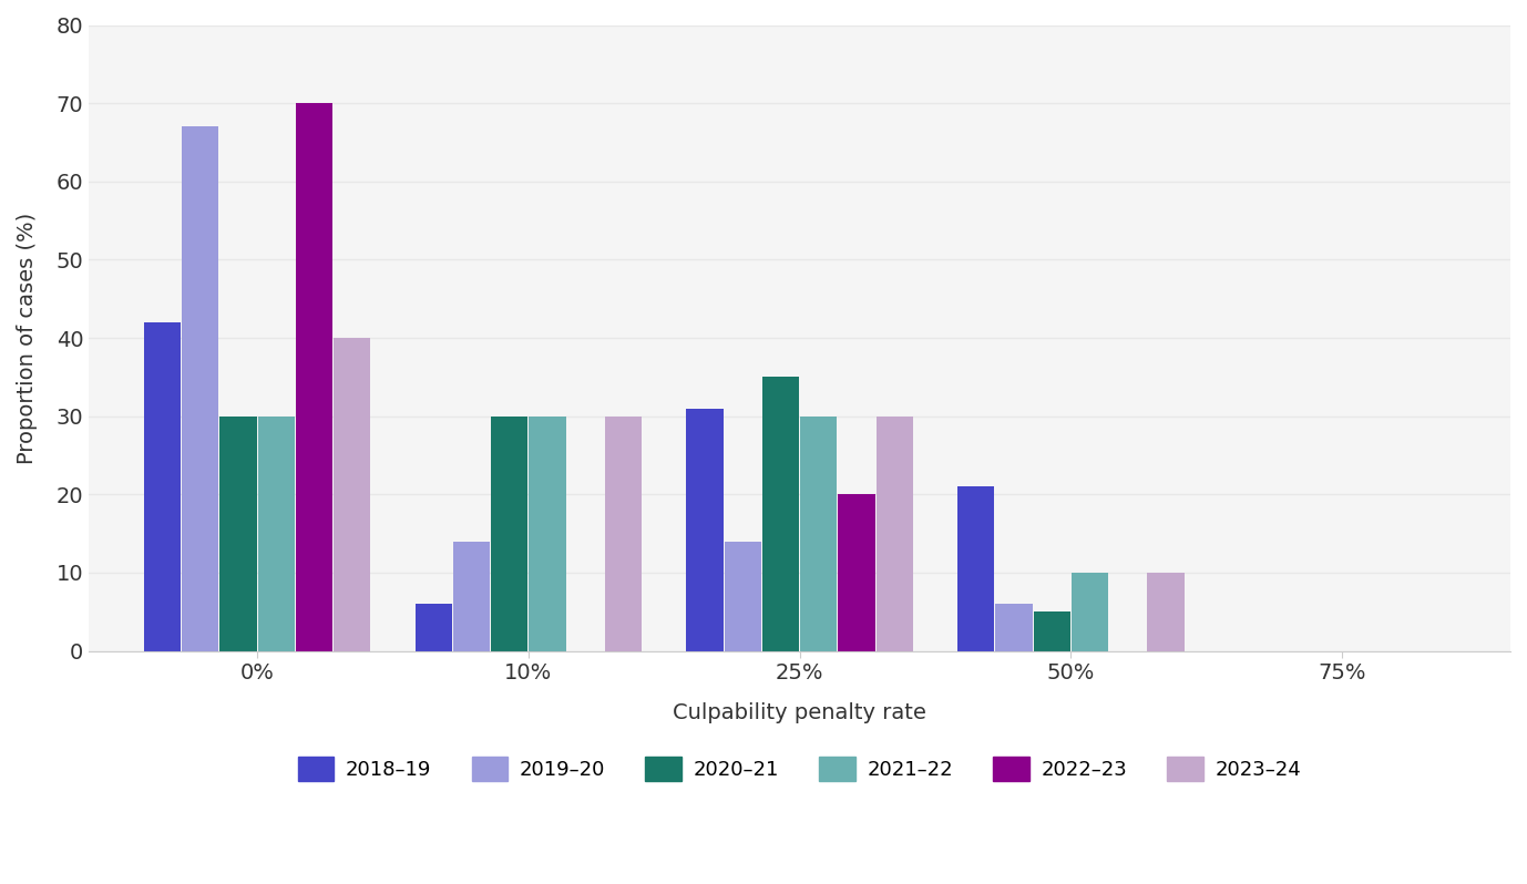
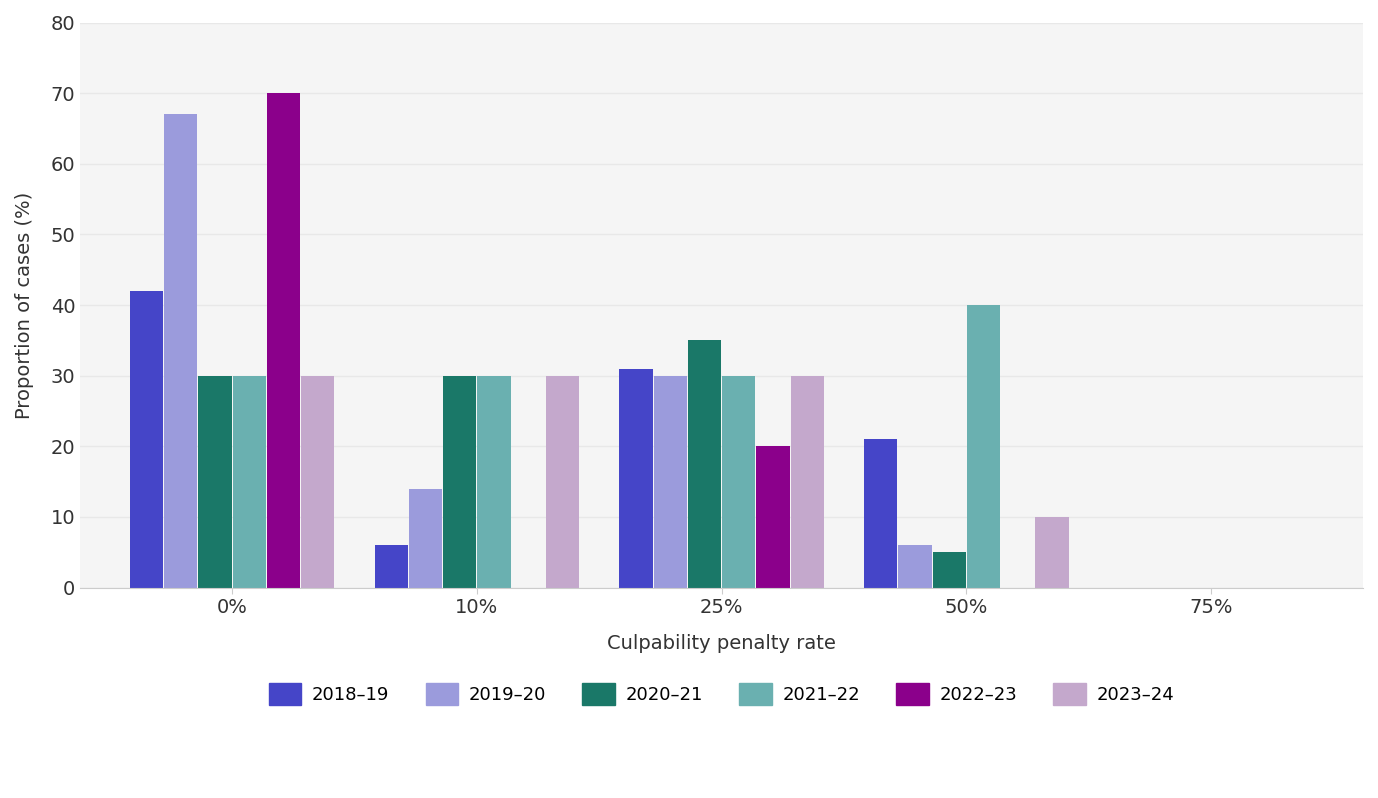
2023–24/0%: 40 -> 30
2019–20/25%: 14 -> 30
2021–22/50%: 10 -> 40
